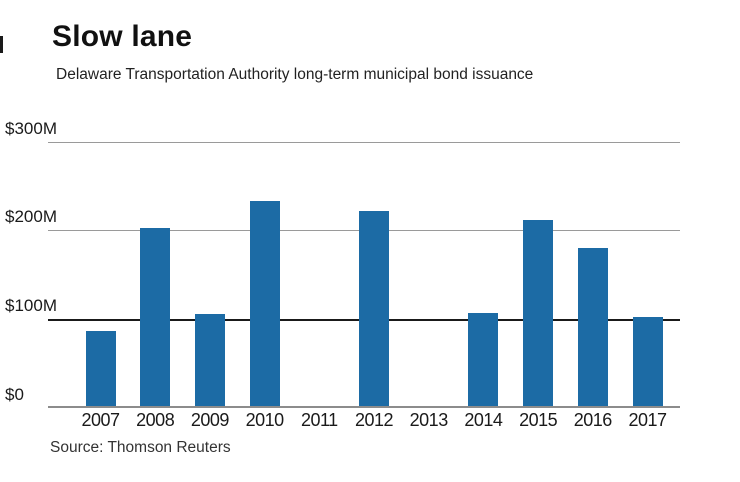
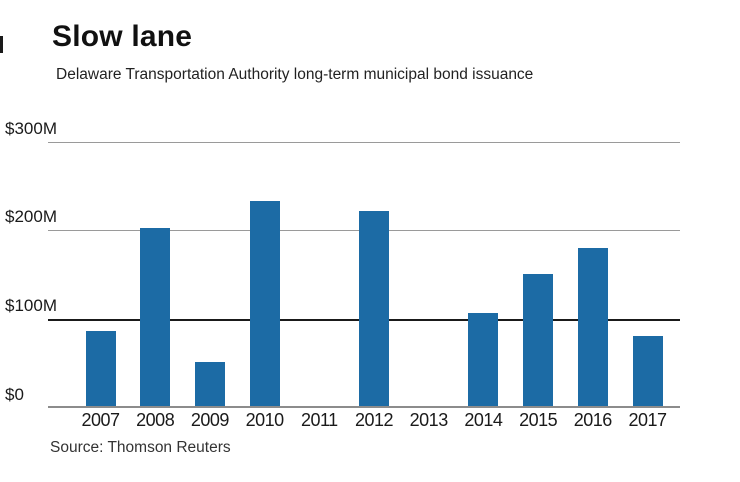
2009: $100M -> $50M
2015: $210M -> $150M
2017: $100M -> $80M
